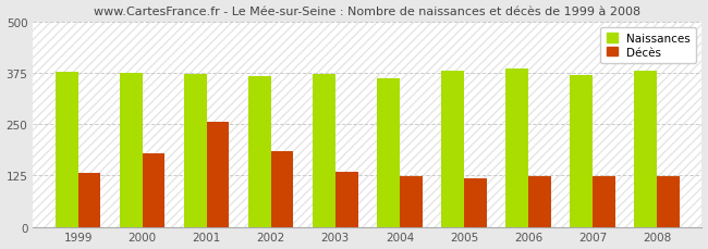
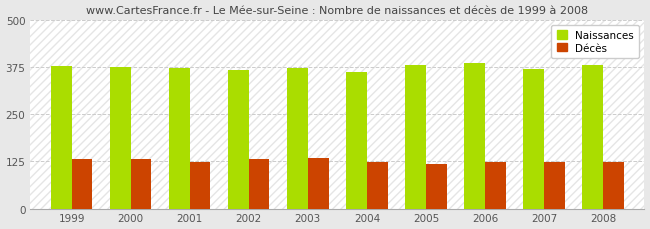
Décès/2000: 180 -> 130
Décès/2001: 255 -> 122
Décès/2002: 185 -> 130
